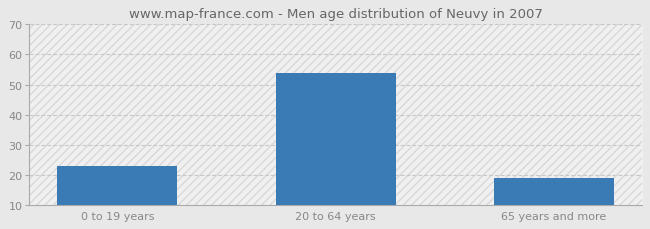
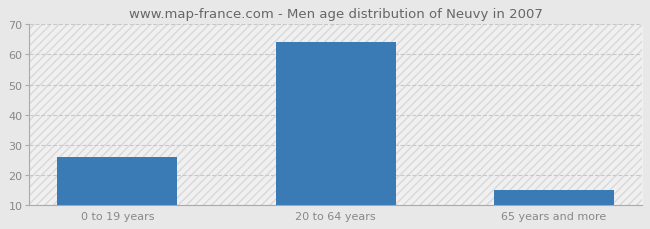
0 to 19 years: 23 -> 26
20 to 64 years: 54 -> 64
65 years and more: 19 -> 15
